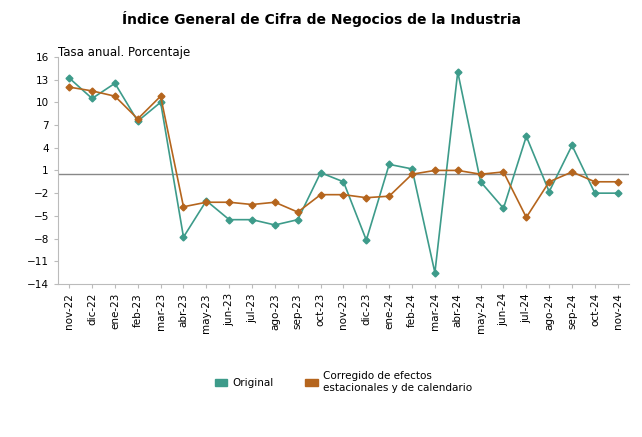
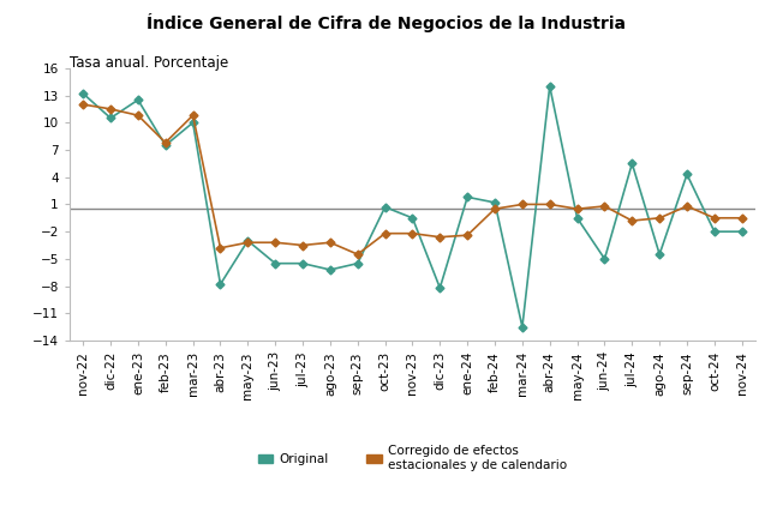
Original/jun-24: -4.0 -> -5.0
Corregido de efectos estacionales y de calendario/jul-24: -5.2 -> -0.8
Original/ago-24: -1.8 -> -4.5
